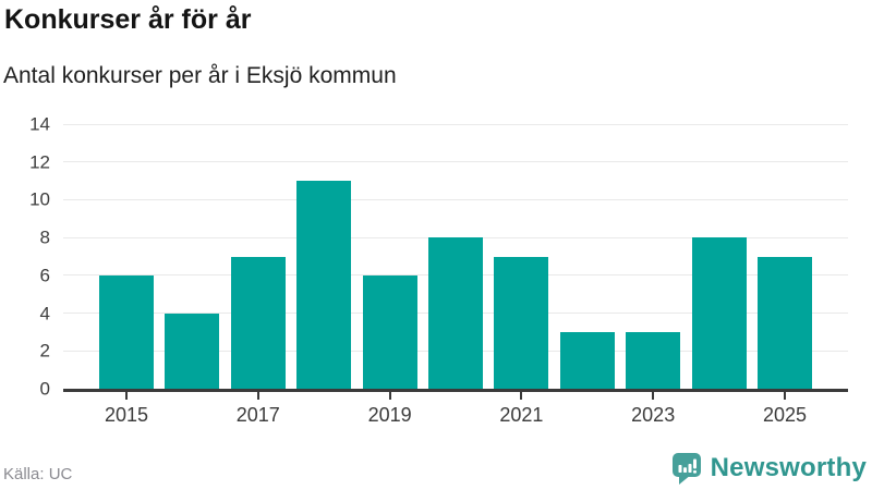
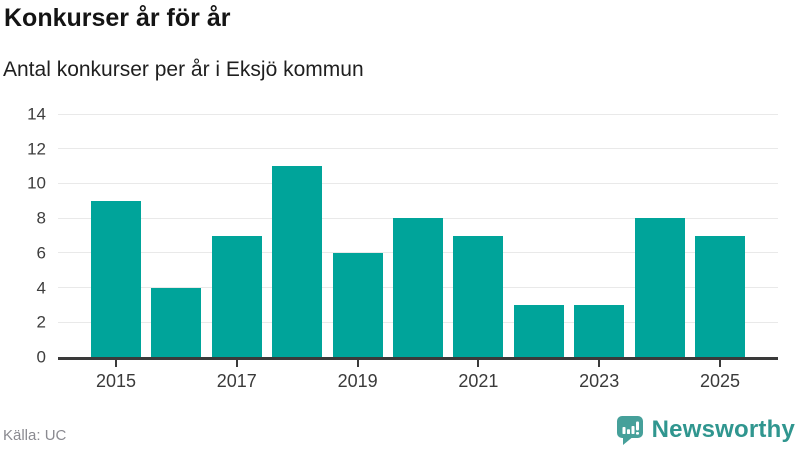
2015: 6 -> 9
